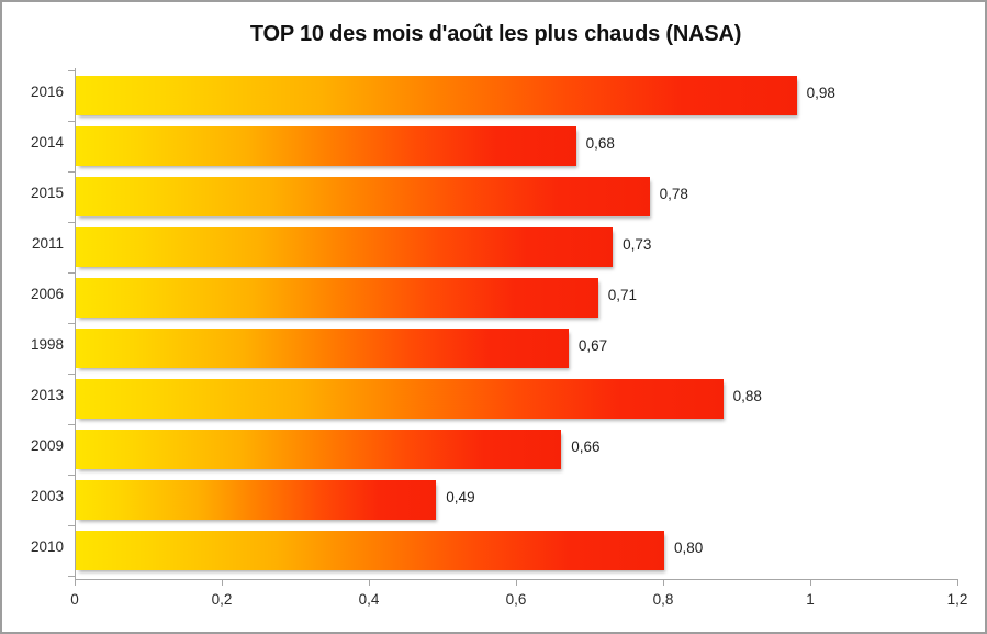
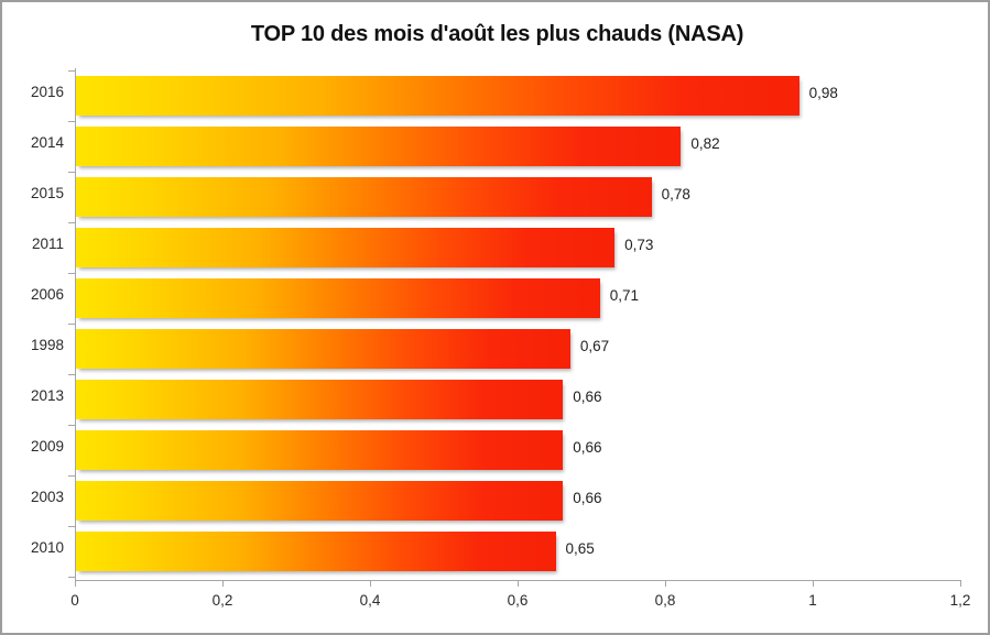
2014: 0,68 -> 0,82
2013: 0,88 -> 0,66
2003: 0,49 -> 0,66
2010: 0,80 -> 0,65
